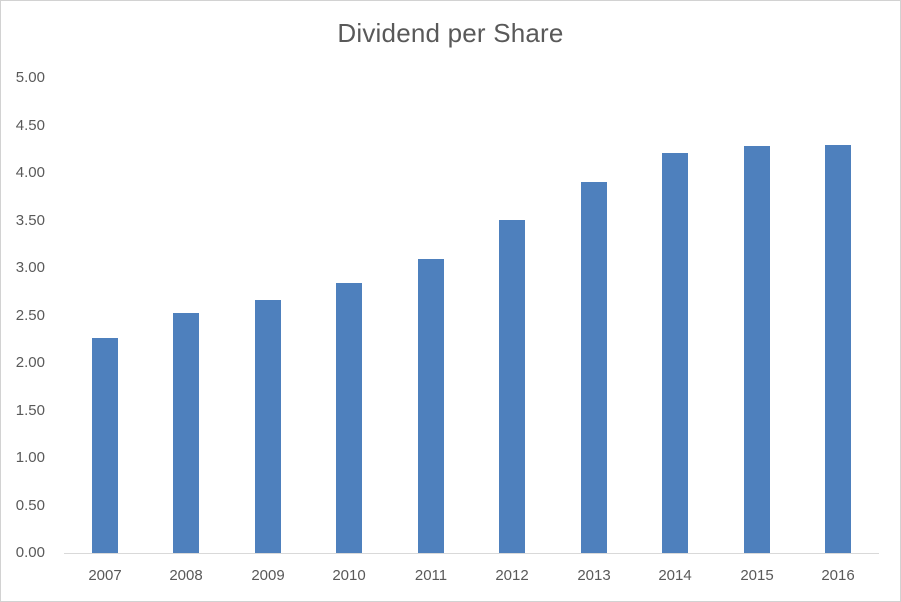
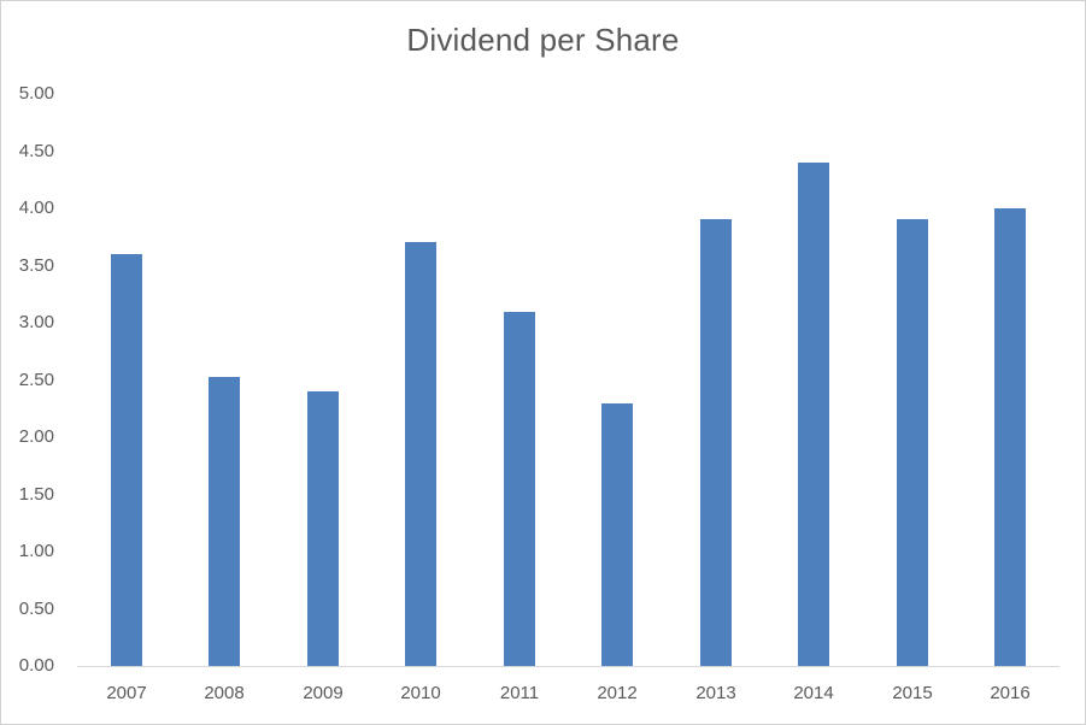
2007: 2.3 -> 3.6
2009: 2.7 -> 2.4
2010: 2.8 -> 3.7
2012: 3.5 -> 2.3
2014: 4.2 -> 4.4
2015: 4.3 -> 3.9
2016: 4.3 -> 4.0
